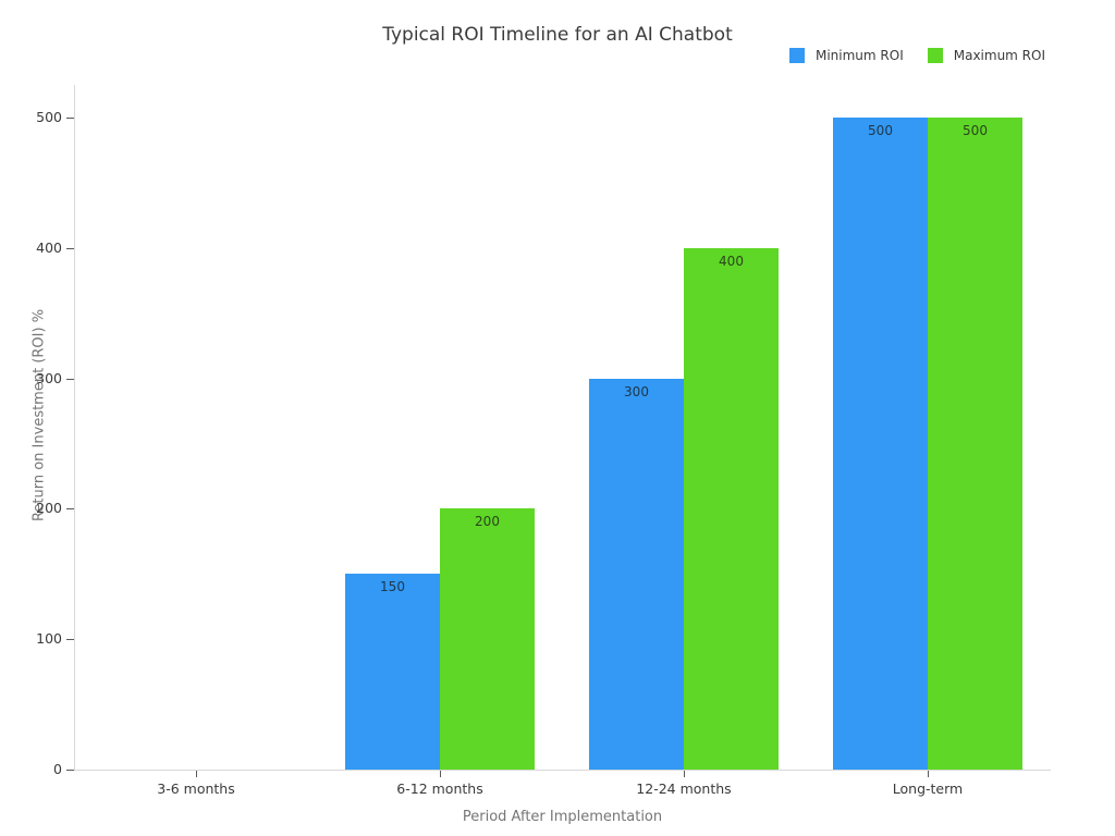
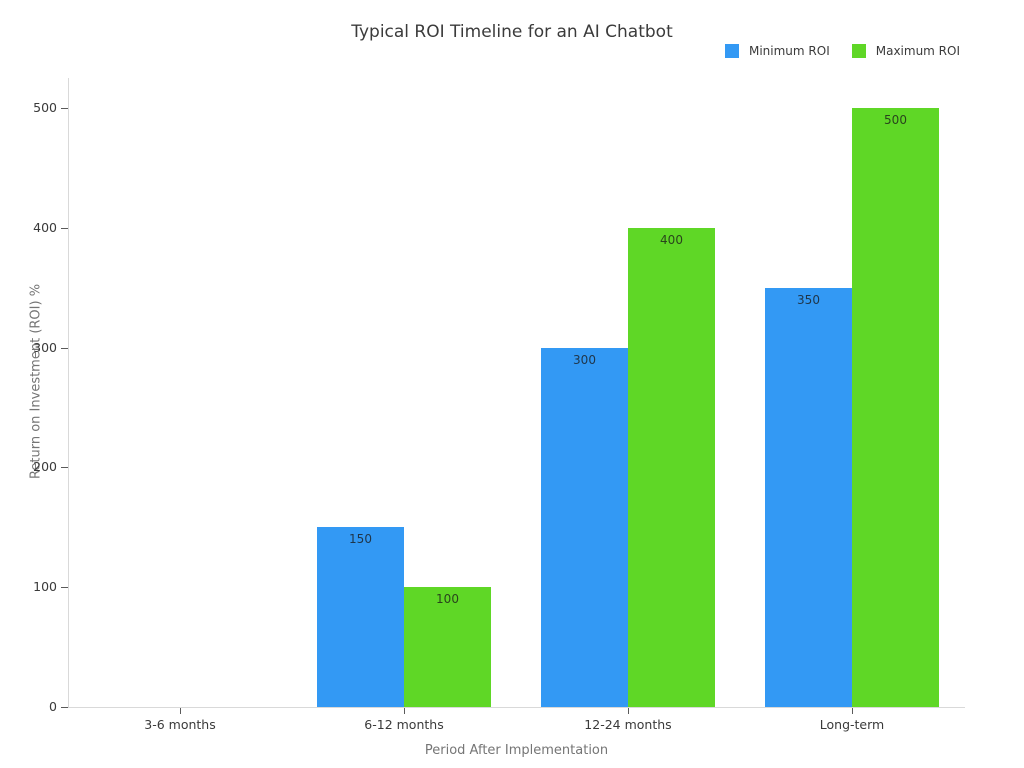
Maximum ROI/6-12 months: 200 -> 100
Minimum ROI/Long-term: 500 -> 350
